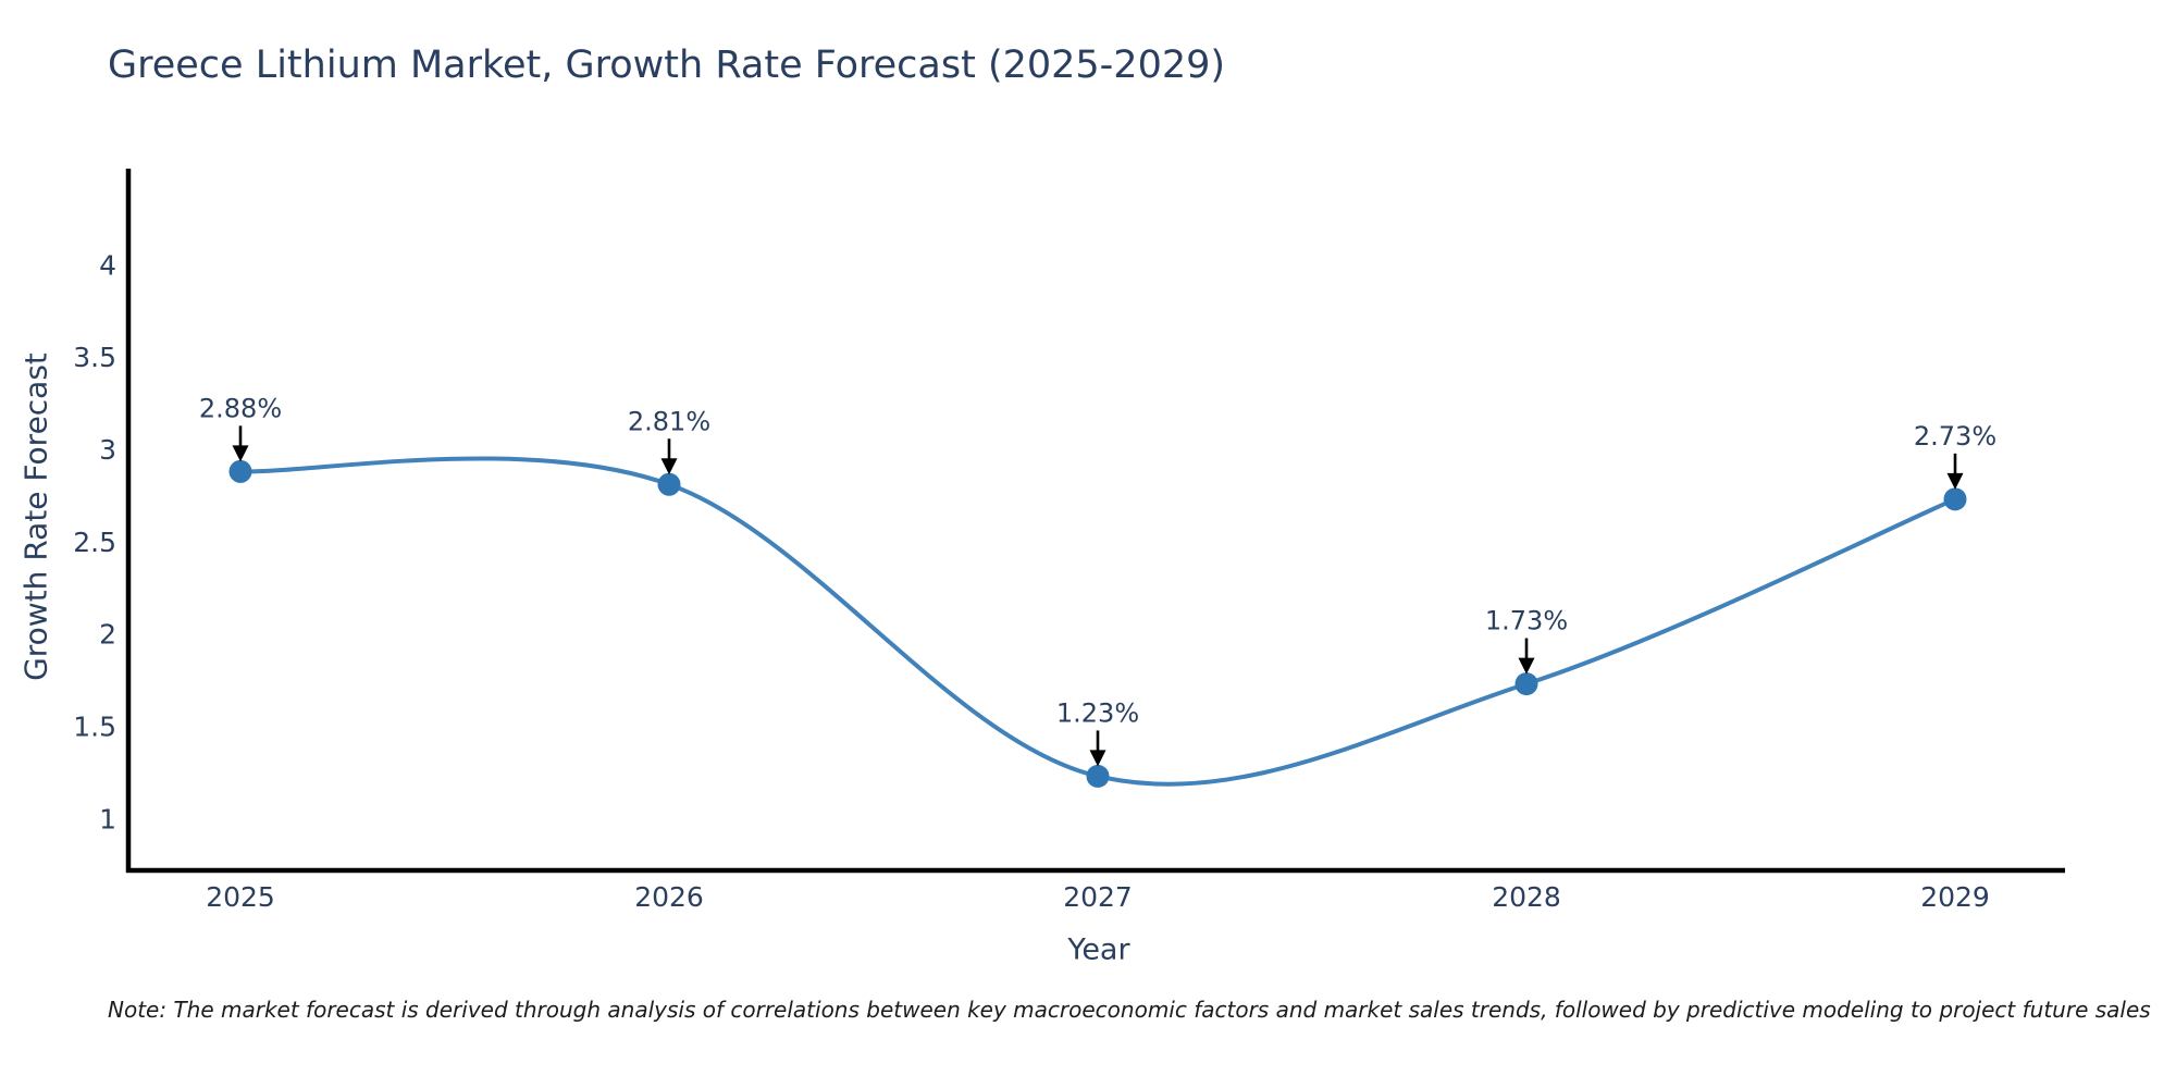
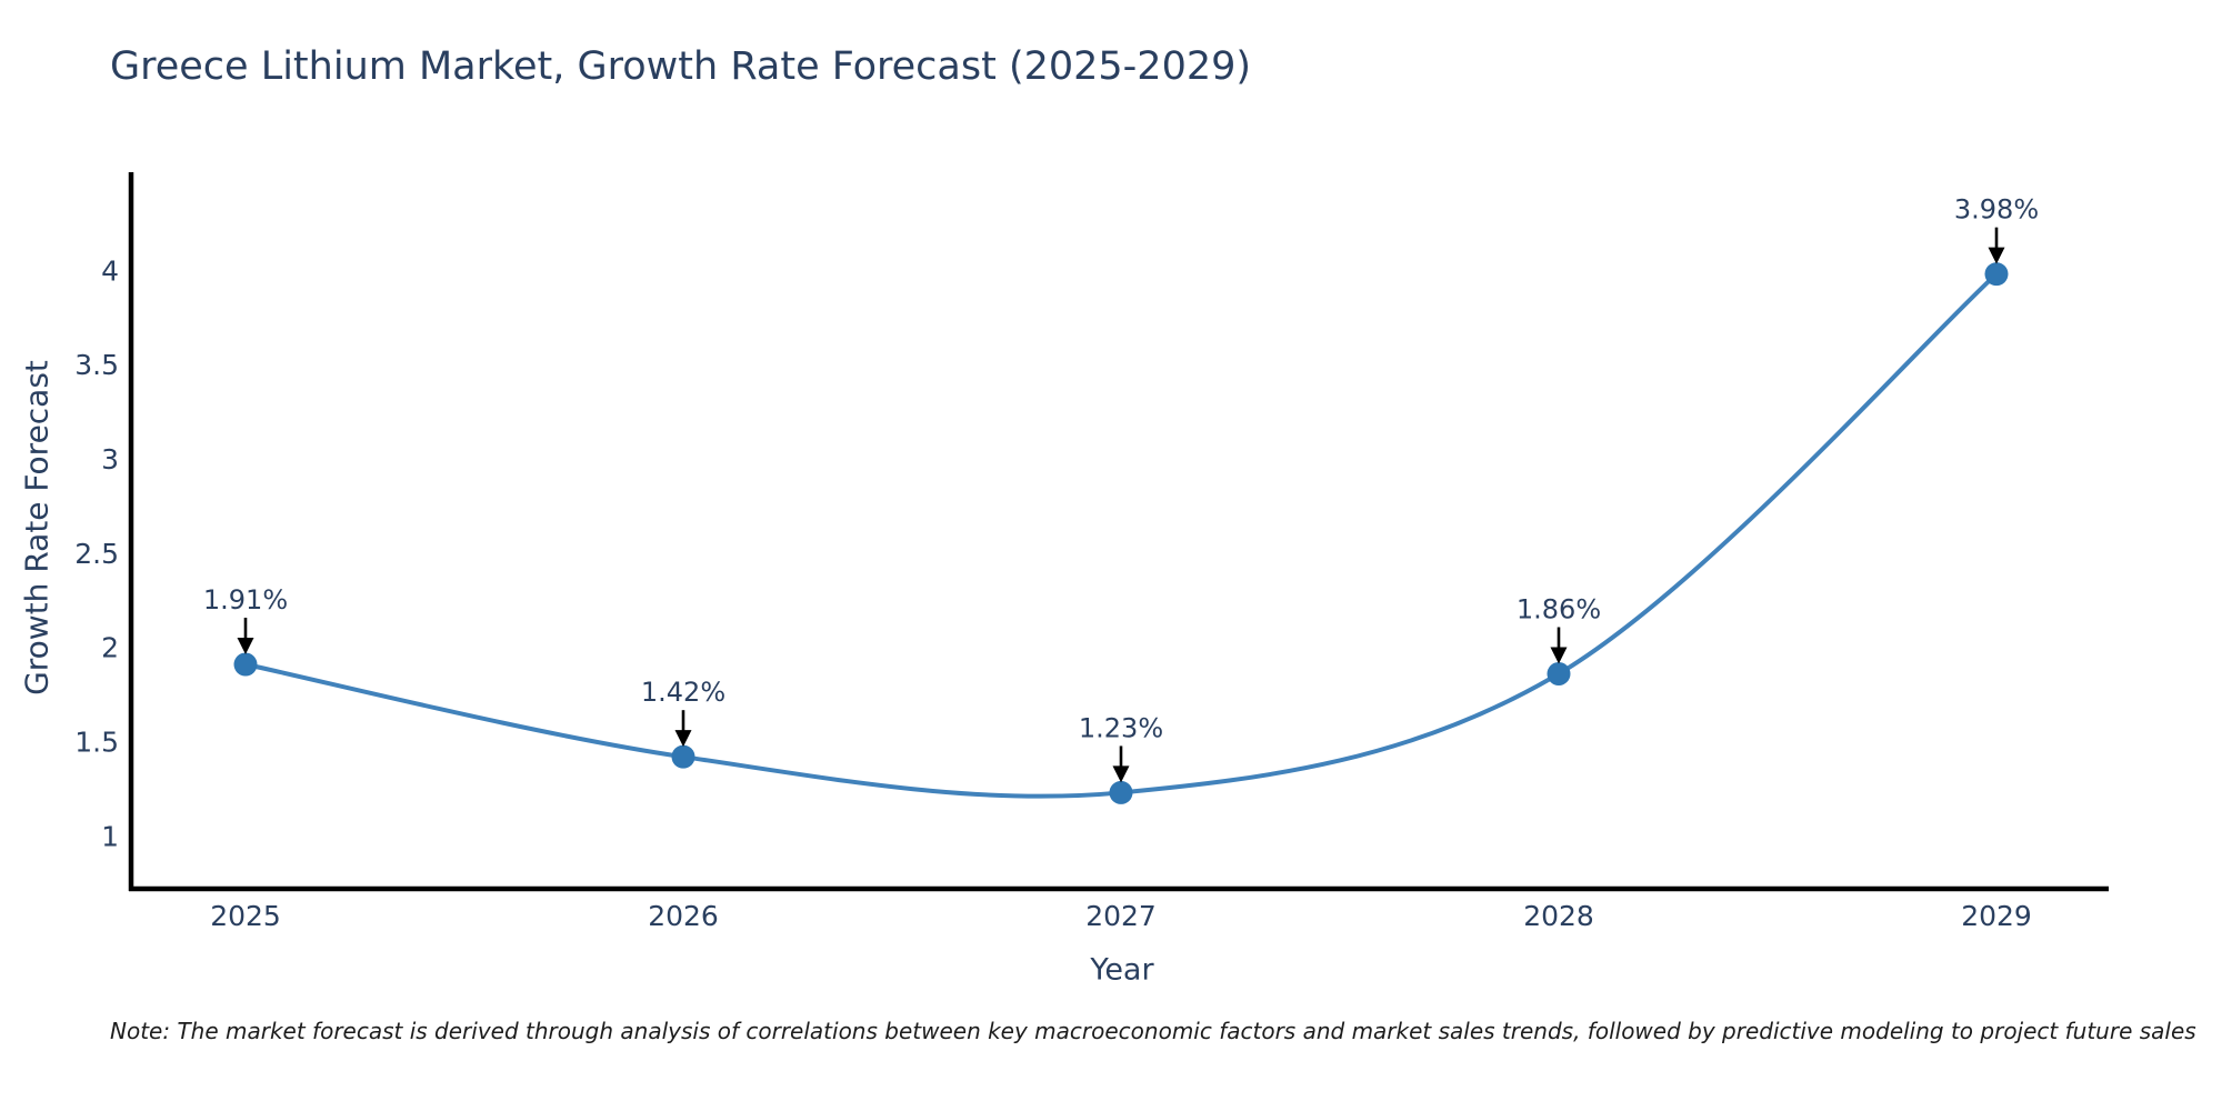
2025: 2.88% -> 1.91%
2026: 2.81% -> 1.42%
2028: 1.73% -> 1.86%
2029: 2.73% -> 3.98%
